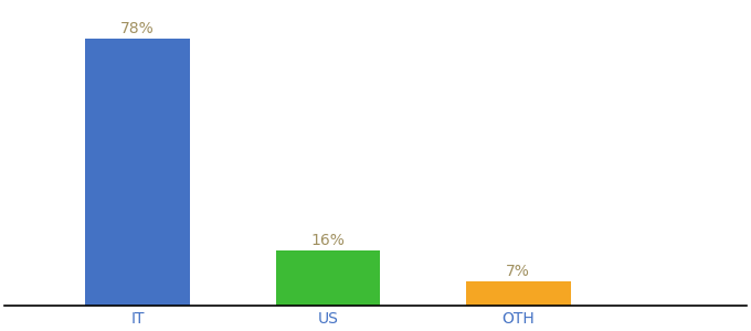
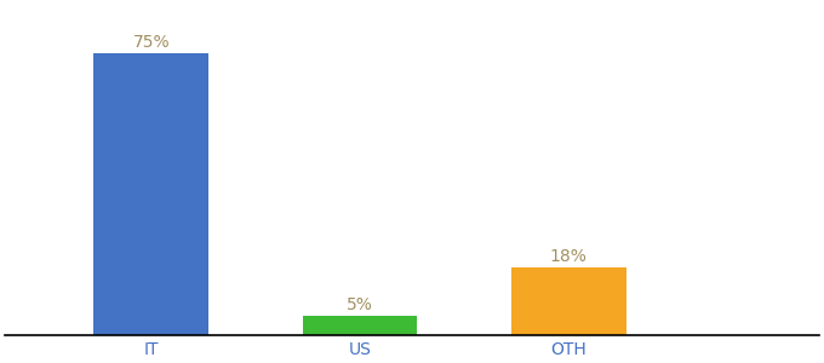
IT: 78% -> 75%
US: 16% -> 5%
OTH: 7% -> 18%
